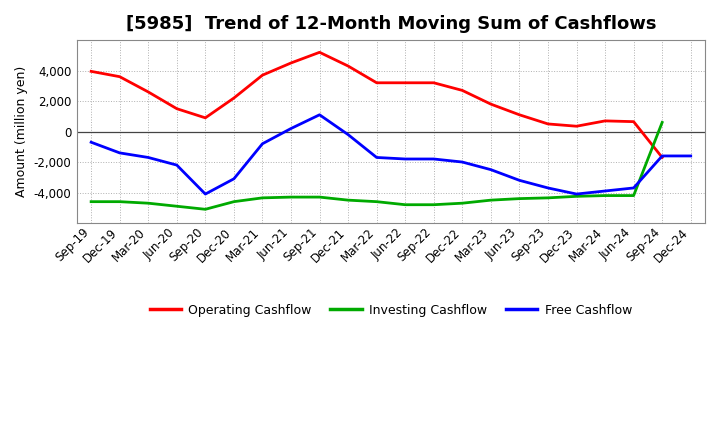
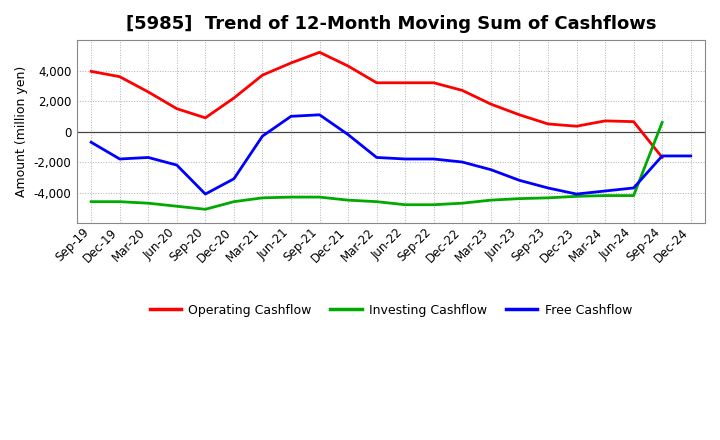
Free Cashflow/Dec-19: -1,400 -> -1,800
Free Cashflow/Mar-21: -800 -> -300
Free Cashflow/Jun-21: 200 -> 1,000
